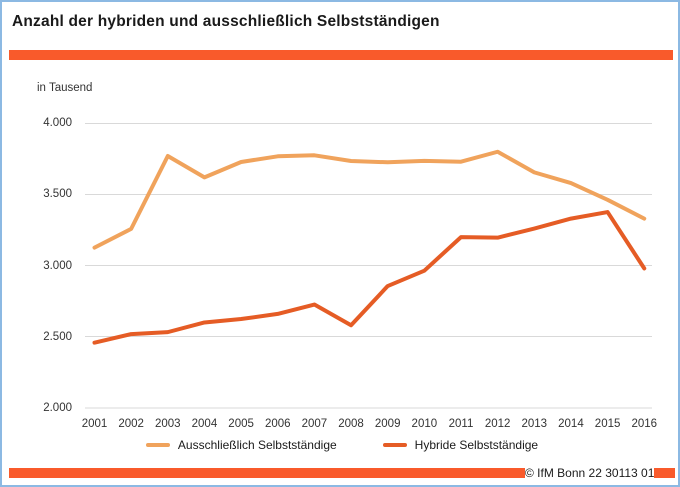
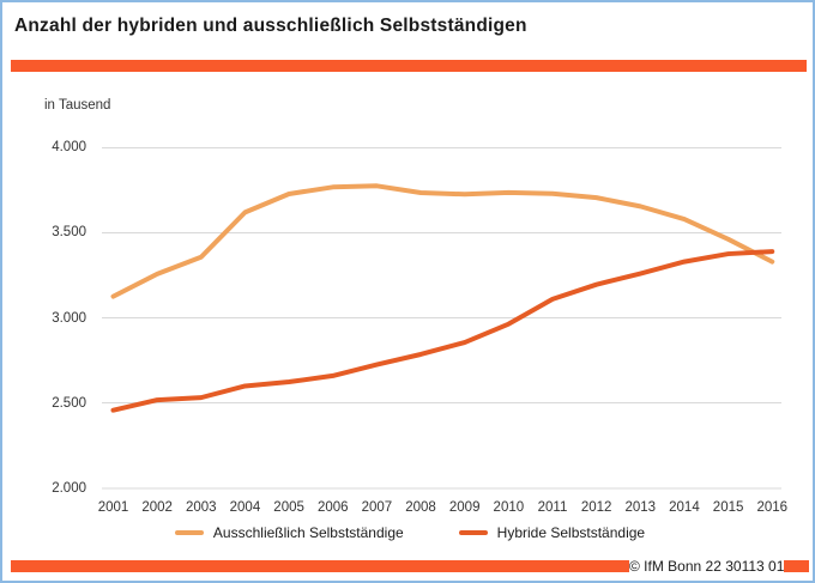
Ausschließlich Selbstständige/2003: 3770 -> 3360
Hybride Selbstständige/2008: 2580 -> 2790
Hybride Selbstständige/2011: 3200 -> 3110
Ausschließlich Selbstständige/2012: 3800 -> 3710
Hybride Selbstständige/2016: 2980 -> 3390
